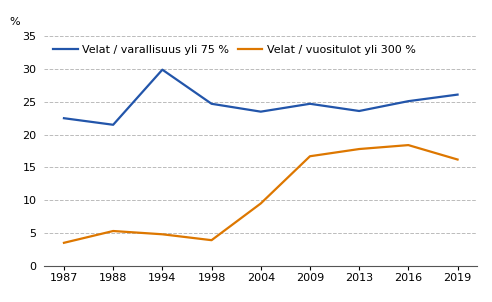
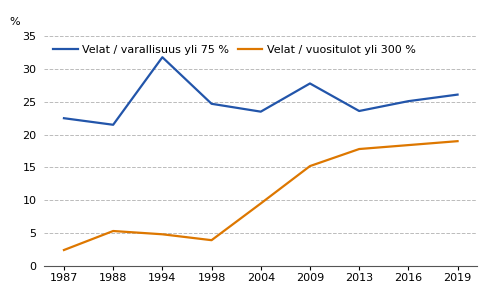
Velat / vuositulot yli 300 %/1987: 3.5 -> 2.4
Velat / varallisuus yli 75 %/1994: 29.9 -> 31.8
Velat / varallisuus yli 75 %/2009: 24.7 -> 27.8
Velat / vuositulot yli 300 %/2009: 16.7 -> 15.2
Velat / vuositulot yli 300 %/2019: 16.2 -> 19.0
